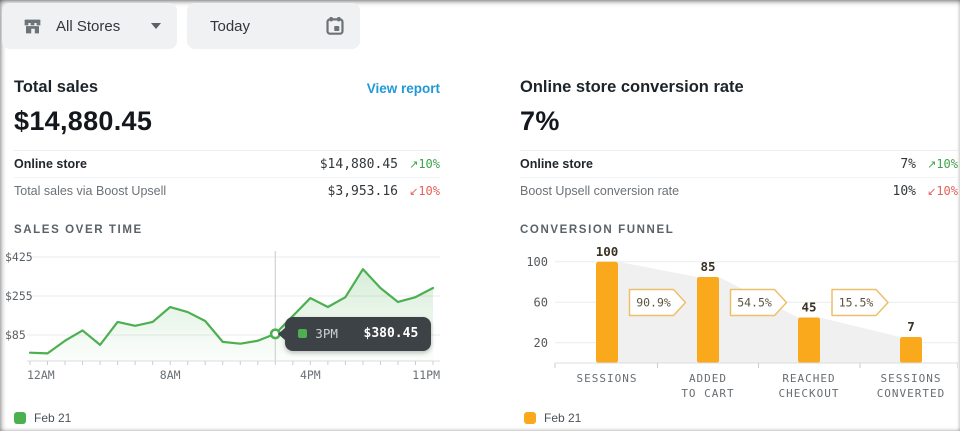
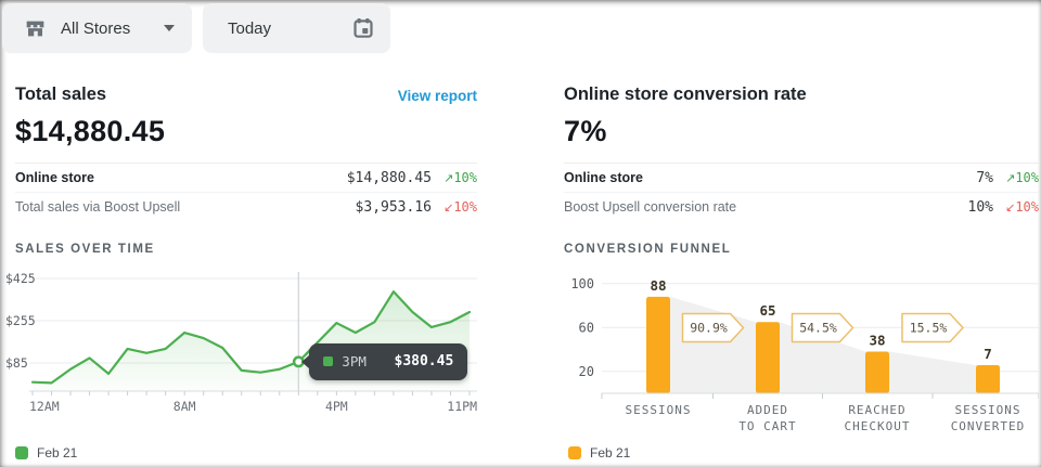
CONVERSION FUNNEL/SESSIONS: 100 -> 88
CONVERSION FUNNEL/ADDED TO CART: 85 -> 65
CONVERSION FUNNEL/REACHED CHECKOUT: 45 -> 38
